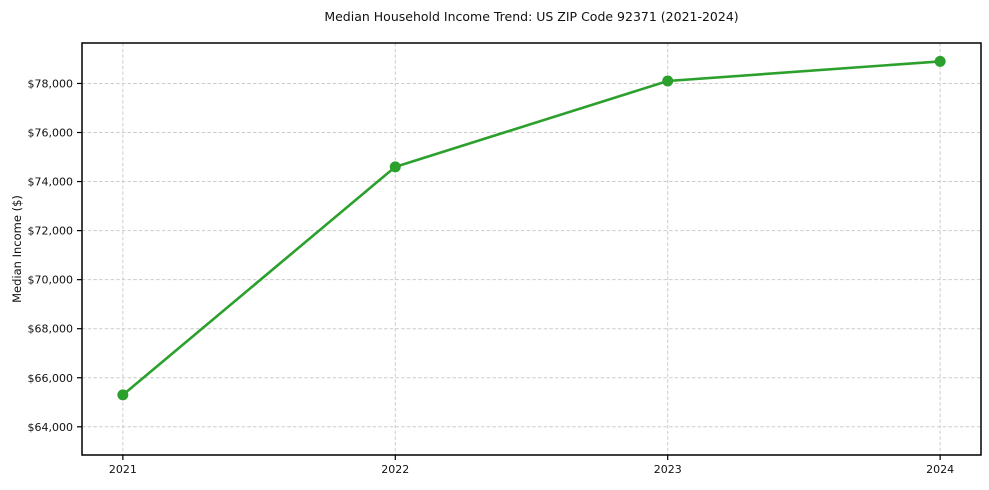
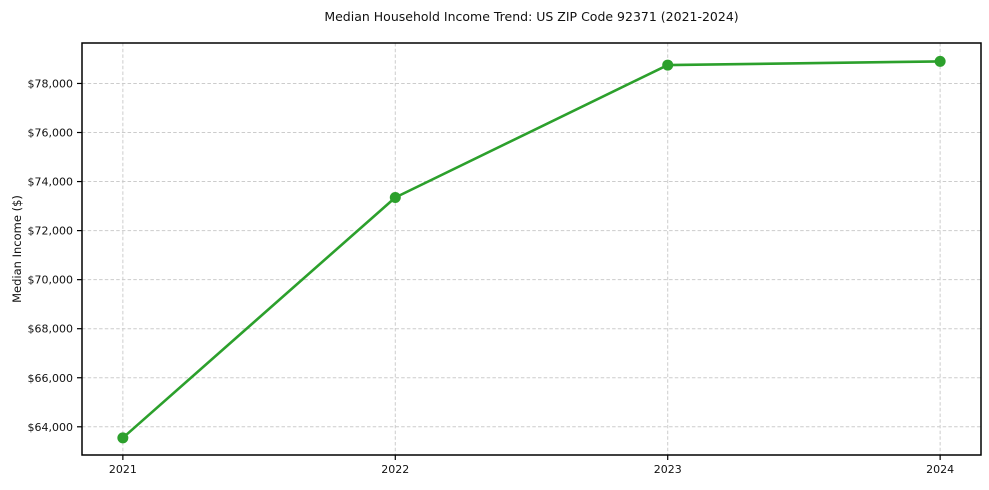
2021: $65300 -> $63600
2022: $74600 -> $73400
2023: $78100 -> $78800
